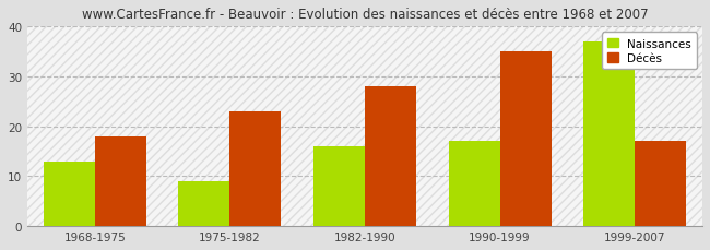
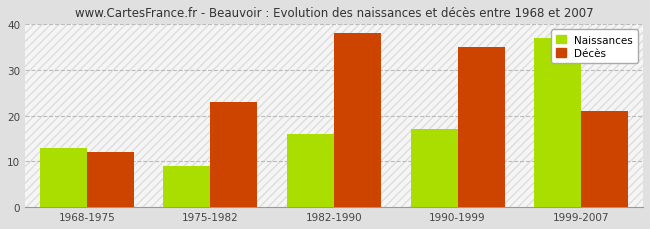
Décès/1968-1975: 18 -> 12
Décès/1982-1990: 28 -> 38
Décès/1999-2007: 17 -> 21
